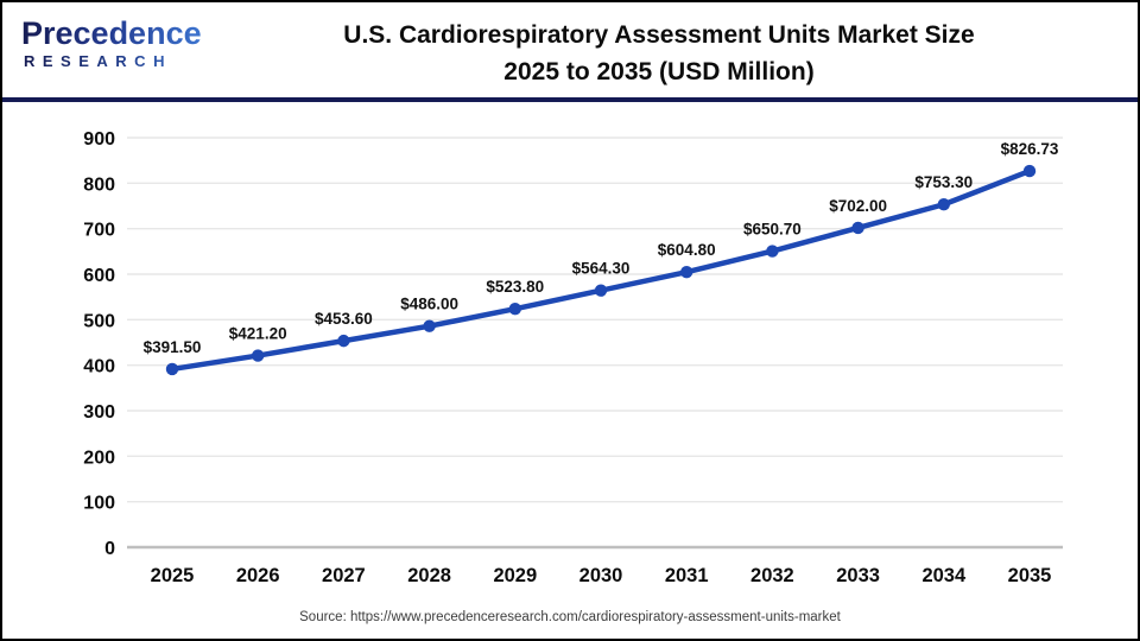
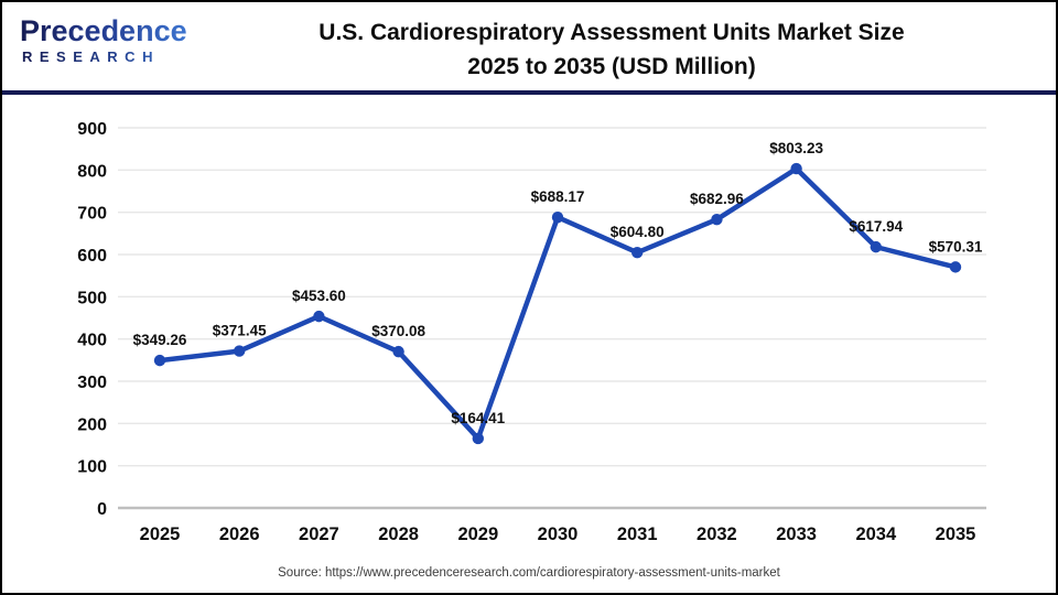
2025: $391.50 -> $349.26
2026: $421.20 -> $371.45
2028: $486.00 -> $370.08
2029: $523.80 -> $164.41
2030: $564.30 -> $688.17
2032: $650.70 -> $682.96
2033: $702.00 -> $803.23
2034: $753.30 -> $617.94
2035: $826.73 -> $570.31
